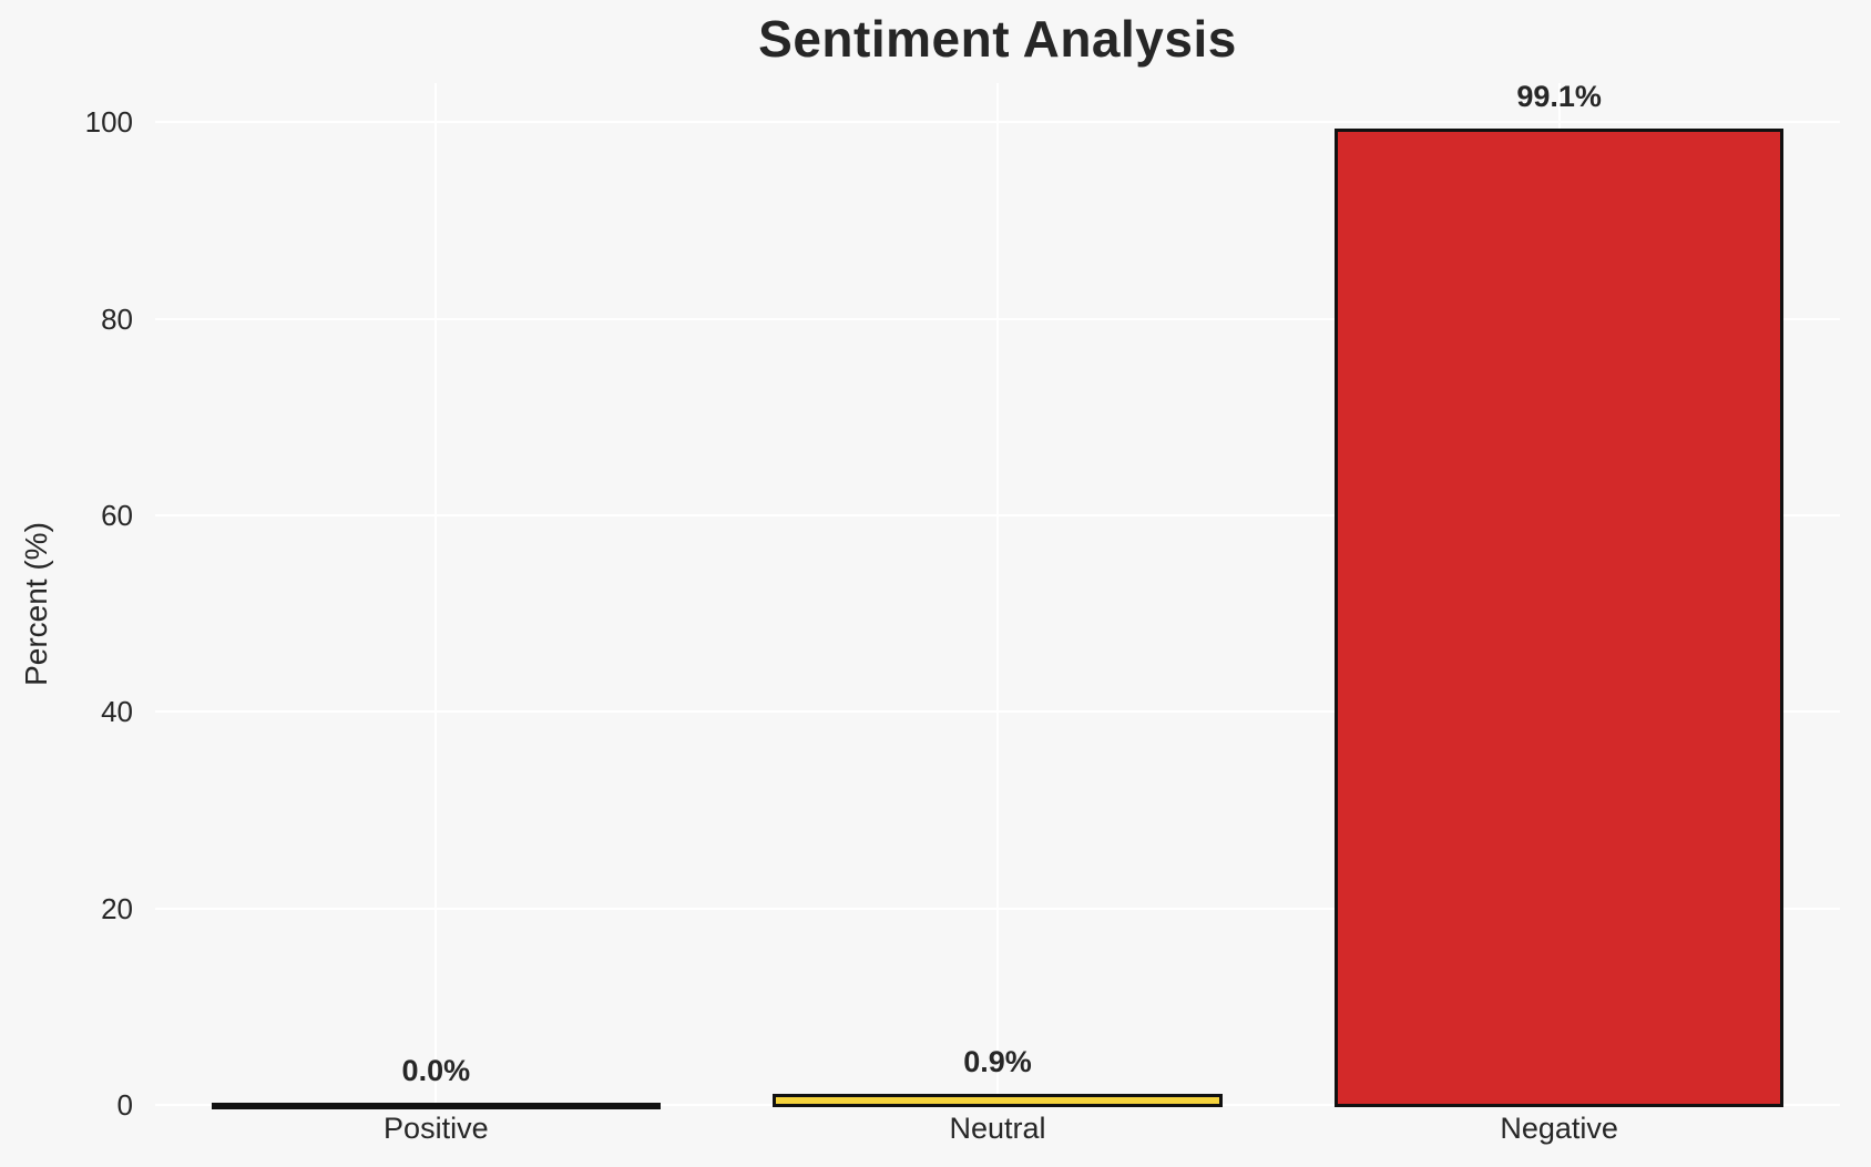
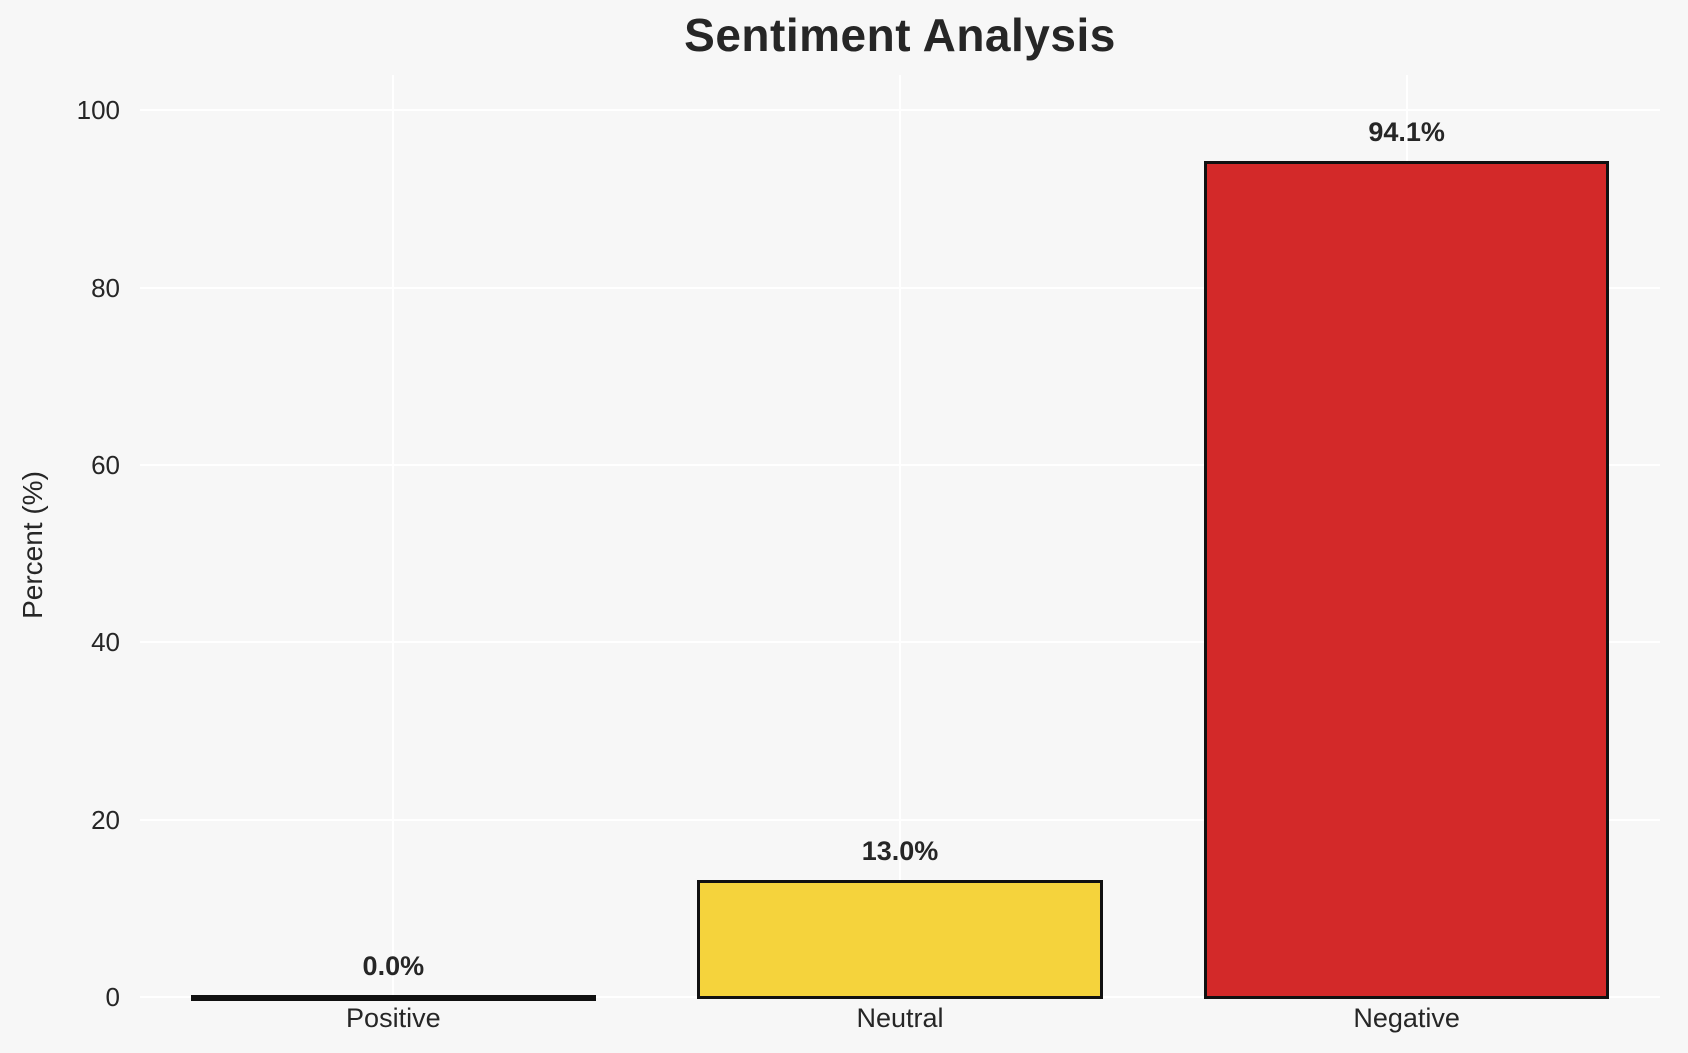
Neutral: 0.9% -> 13.0%
Negative: 99.1% -> 94.1%
